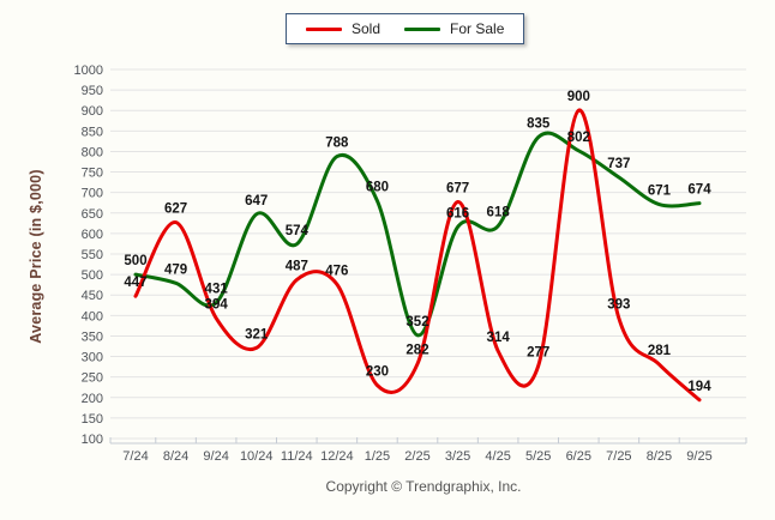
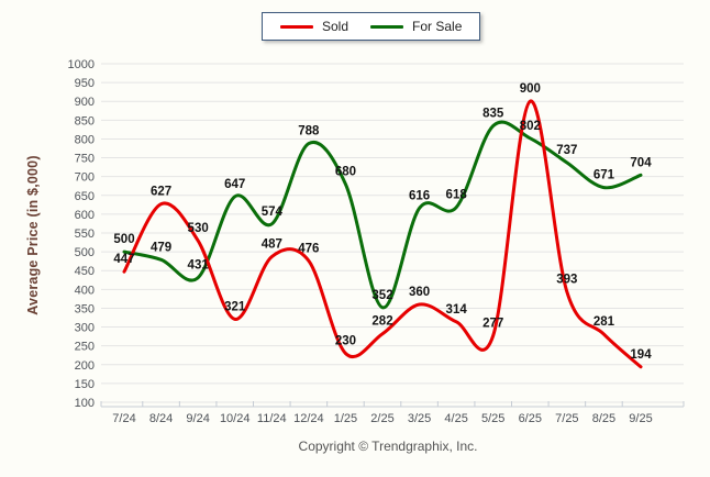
Sold/9/24: 394 -> 530
Sold/3/25: 677 -> 360
For Sale/9/25: 674 -> 704
